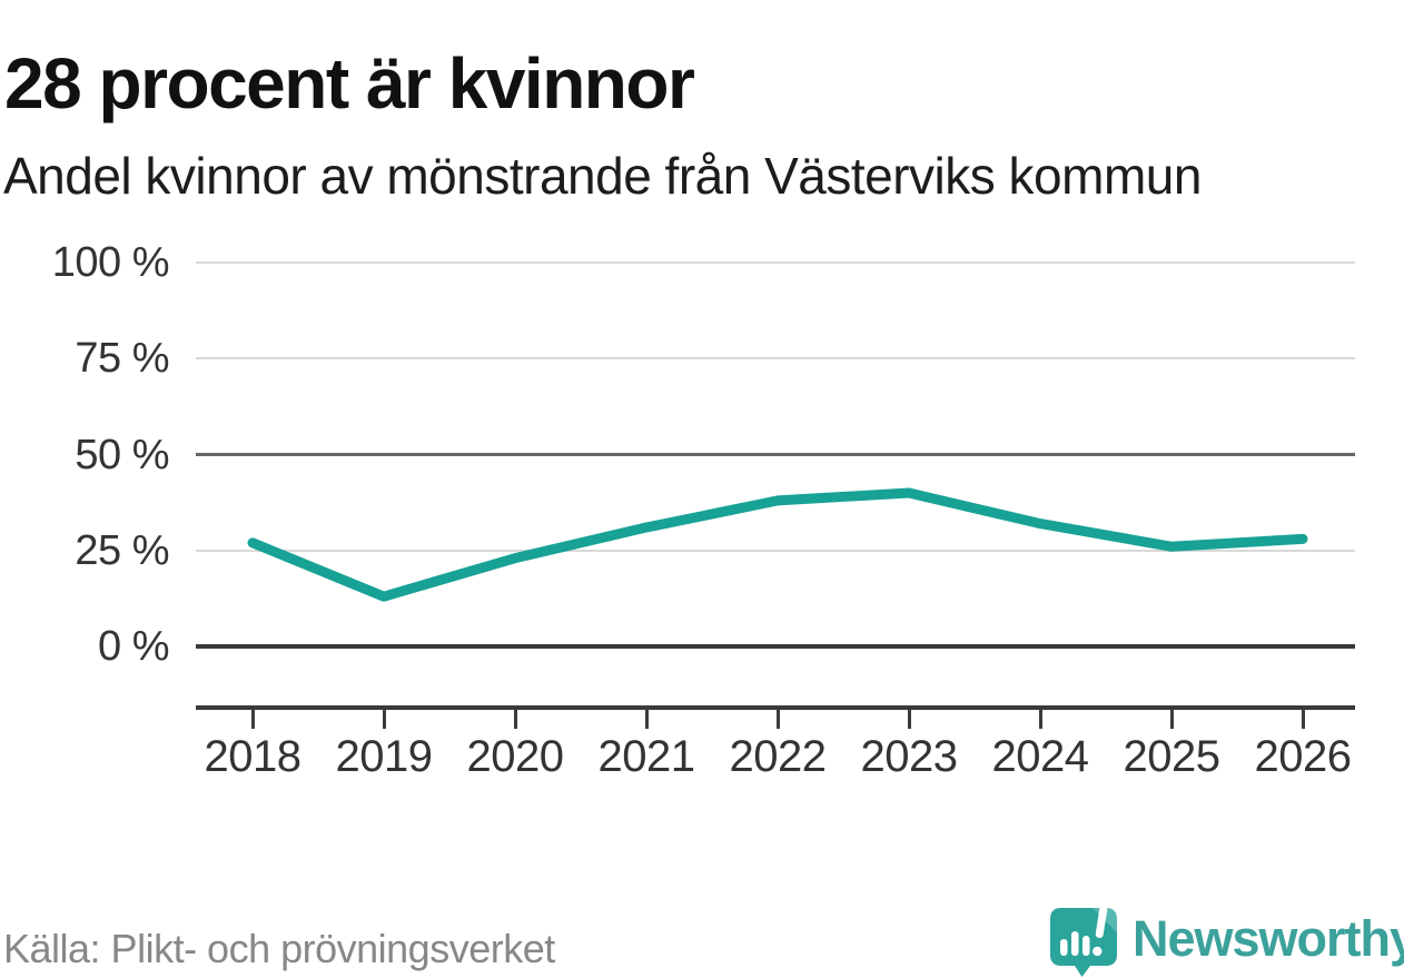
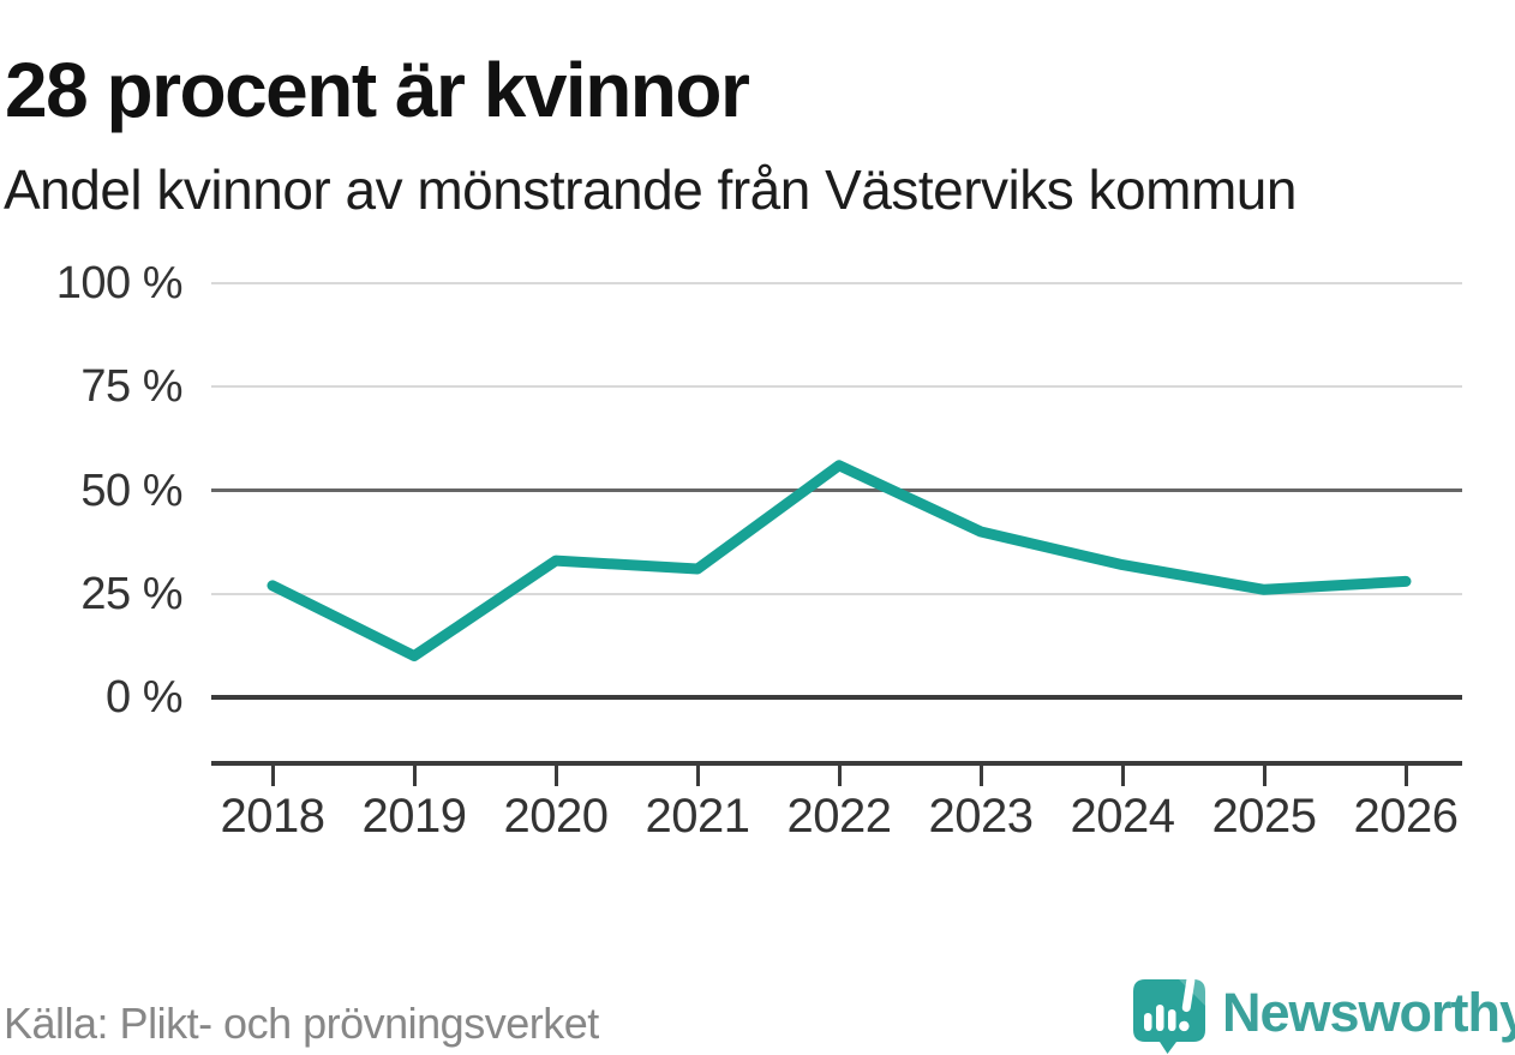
2019: 13% -> 10%
2020: 23% -> 33%
2022: 38% -> 56%
